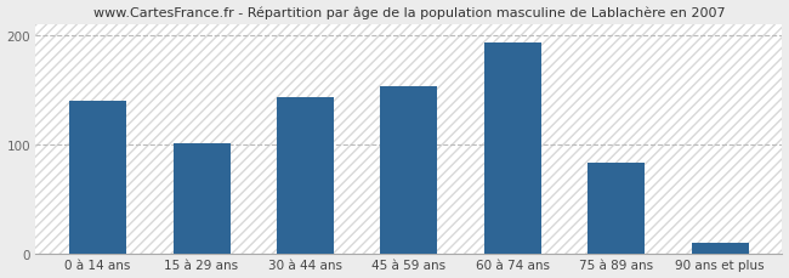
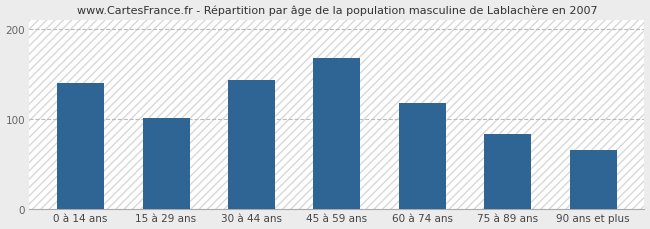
45 à 59 ans: 153 -> 168
60 à 74 ans: 193 -> 118
90 ans et plus: 10 -> 66
